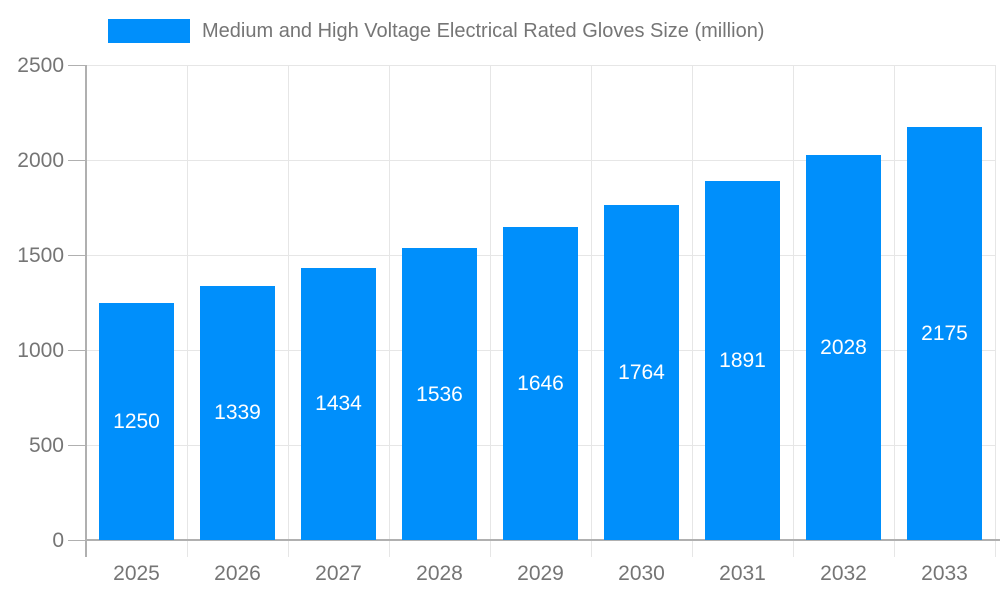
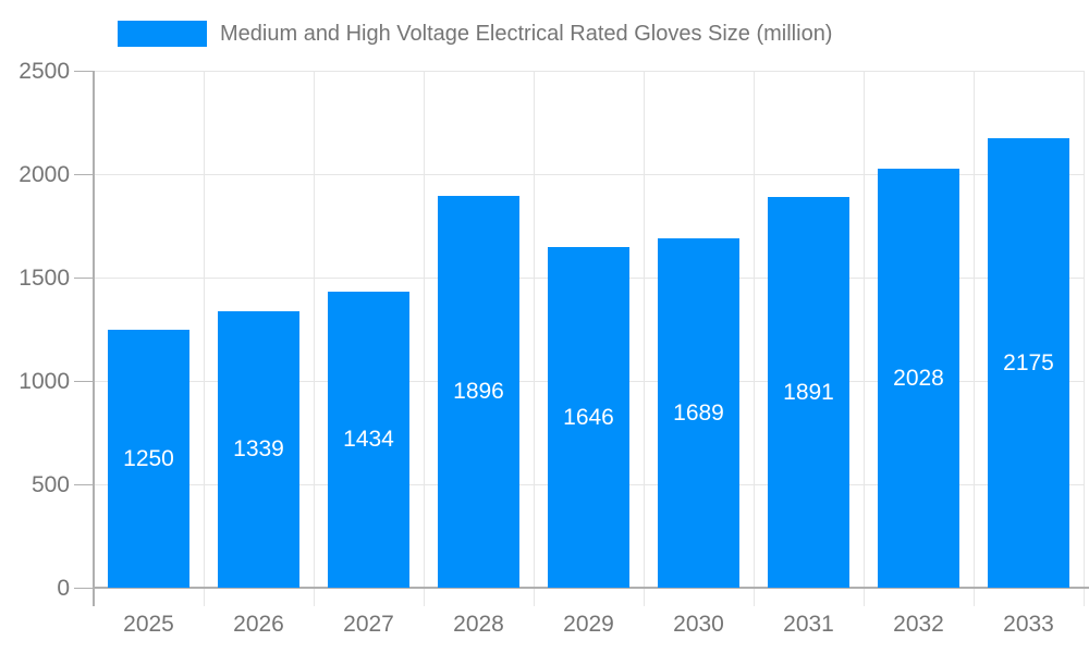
2028: 1536 -> 1896
2030: 1764 -> 1689
